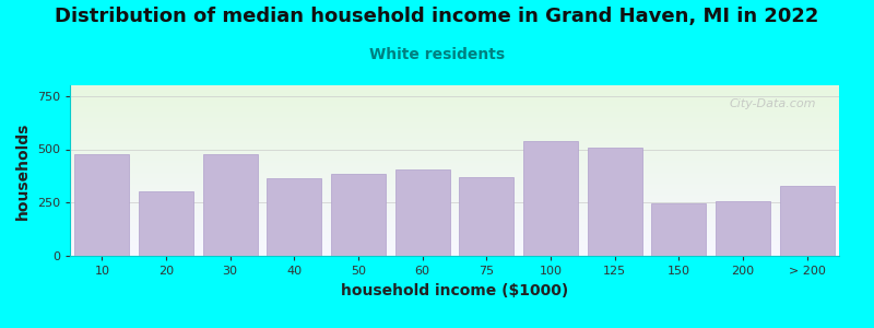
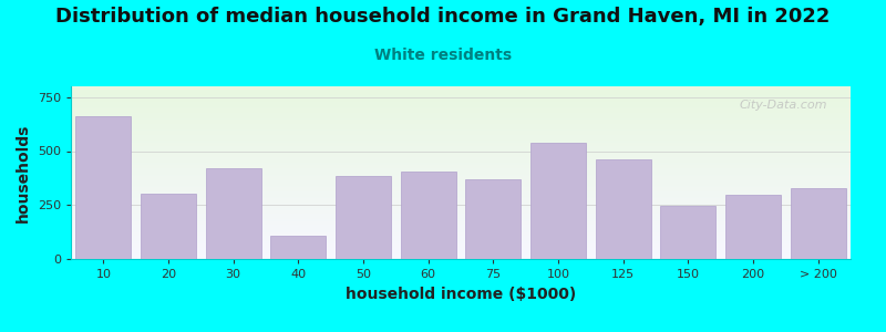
10: 480 -> 660
30: 480 -> 420
40: 360 -> 110
125: 510 -> 460
200: 260 -> 300
